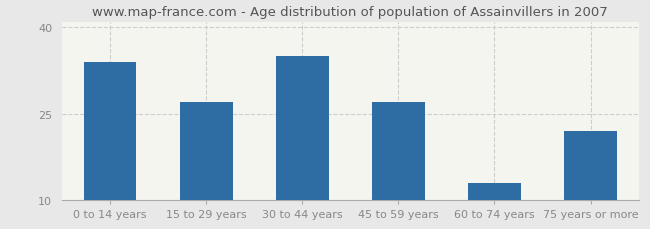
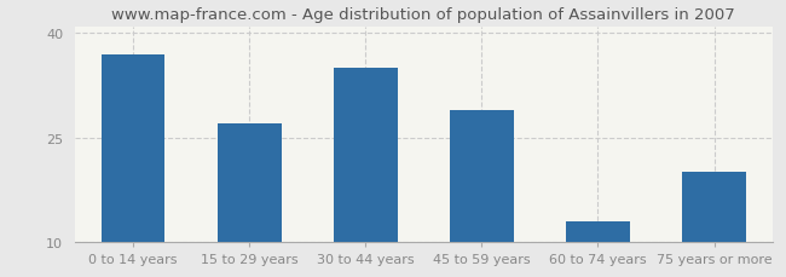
0 to 14 years: 34 -> 37
45 to 59 years: 27 -> 29
75 years or more: 22 -> 20
